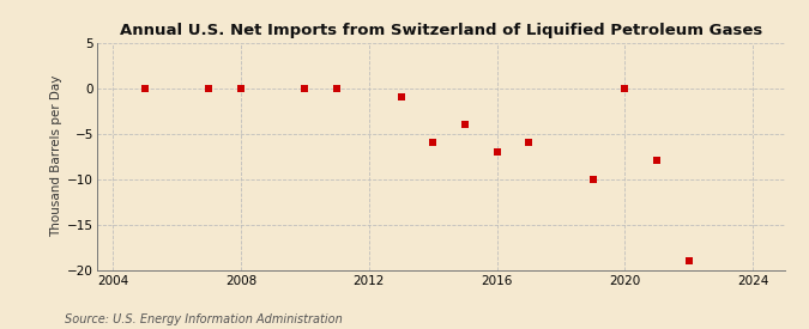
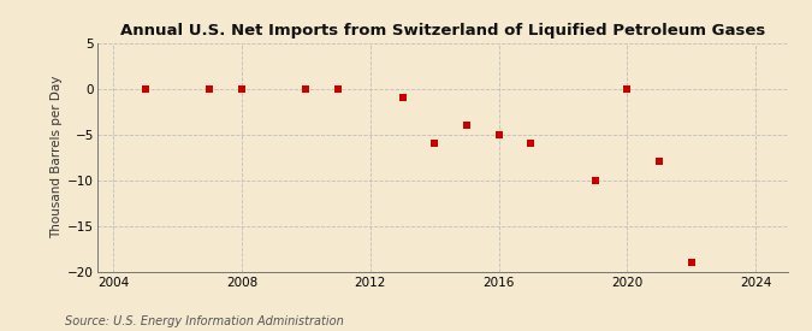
2016: -7 -> -5
